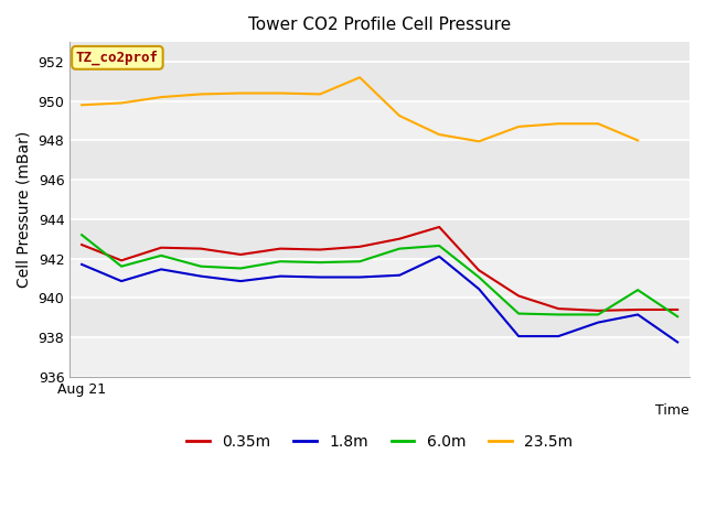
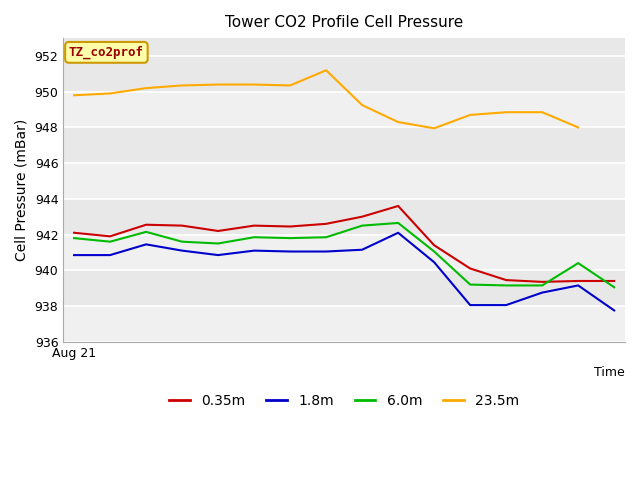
0.35m/Aug 21: 942.7 -> 942.1
1.8m/Aug 21: 941.7 -> 940.9
6.0m/Aug 21: 943.2 -> 941.8
